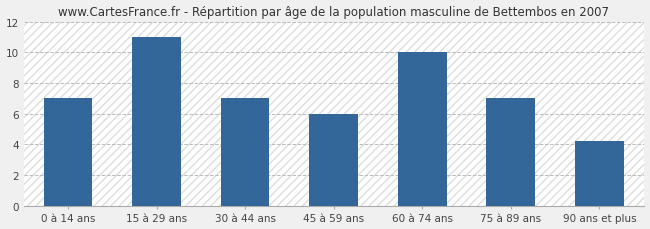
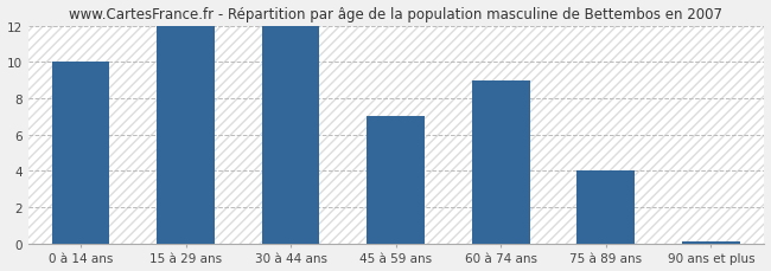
0 à 14 ans: 7.0 -> 10.0
15 à 29 ans: 11.0 -> 12.0
30 à 44 ans: 7.0 -> 12.0
45 à 59 ans: 6.0 -> 7.0
60 à 74 ans: 10.0 -> 9.0
75 à 89 ans: 7.0 -> 4.0
90 ans et plus: 4.2 -> 0.1
